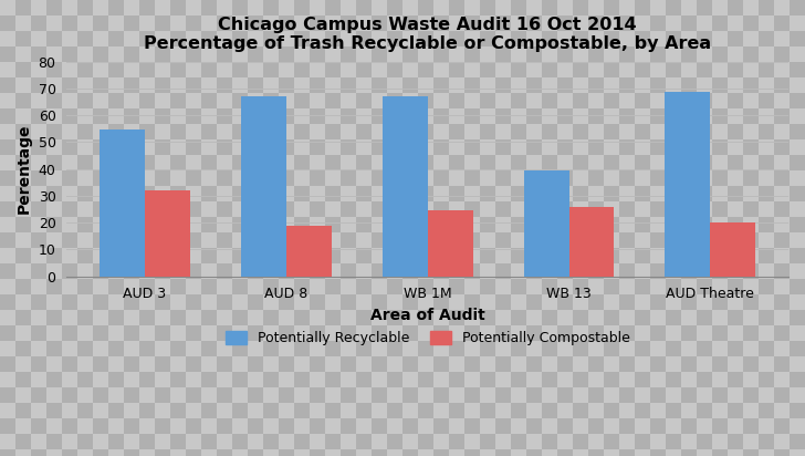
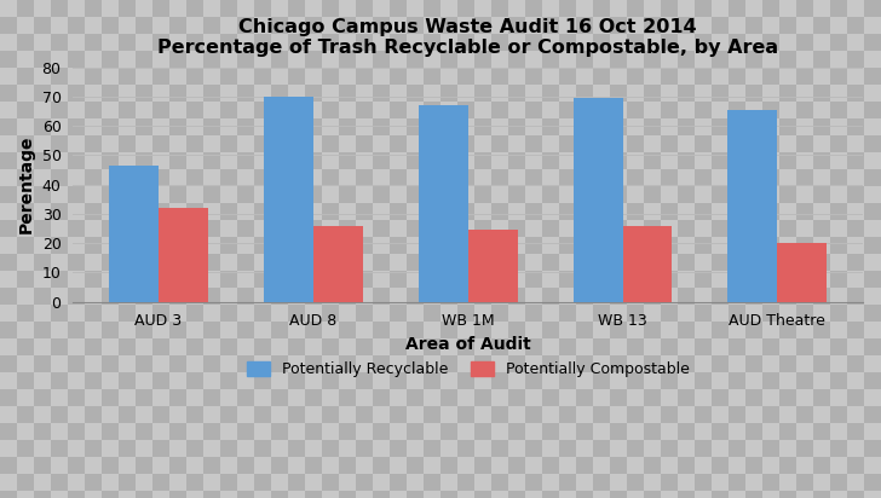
Potentially Recyclable/AUD 3: 54.5 -> 46.5
Potentially Recyclable/AUD 8: 67.0 -> 70.0
Potentially Compostable/AUD 8: 19.0 -> 26.0
Potentially Recyclable/WB 13: 39.5 -> 69.5
Potentially Recyclable/AUD Theatre: 68.5 -> 65.5
